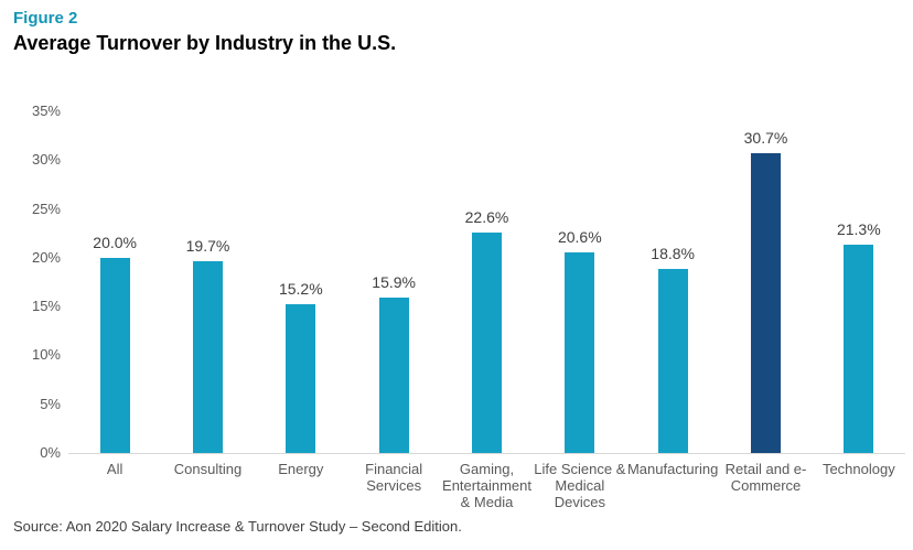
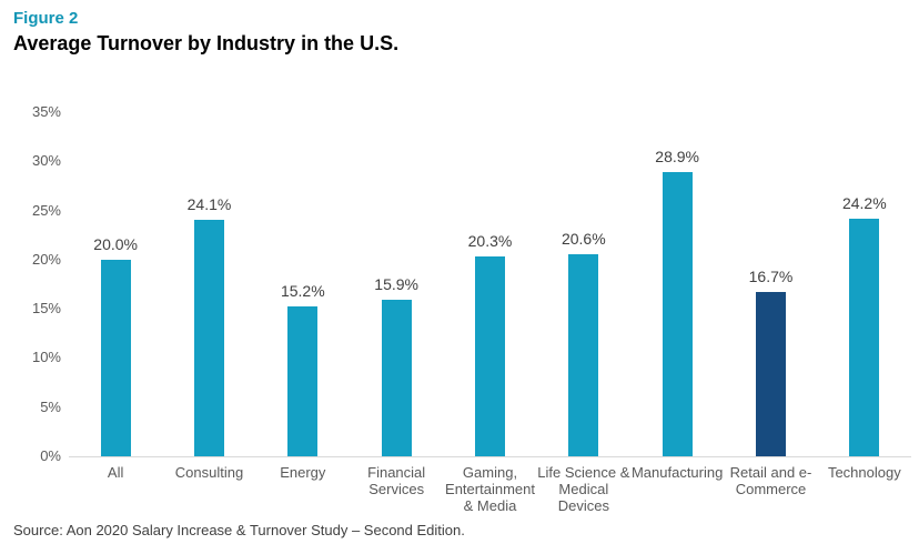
Consulting: 19.7% -> 24.1%
Gaming, Entertainment & Media: 22.6% -> 20.3%
Manufacturing: 18.8% -> 28.9%
Retail and e- Commerce: 30.7% -> 16.7%
Technology: 21.3% -> 24.2%
